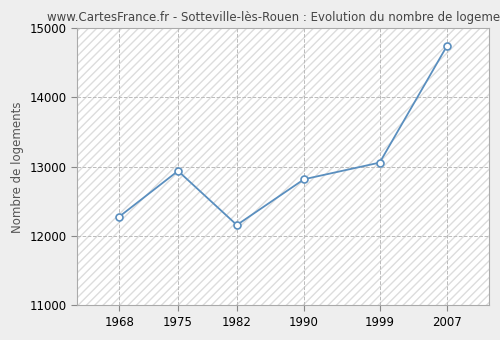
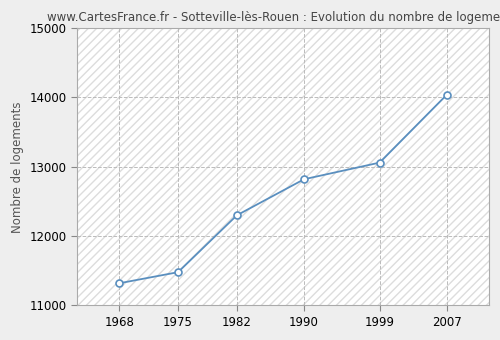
1968: 12280 -> 11320
1975: 12940 -> 11480
1982: 12160 -> 12300
2007: 14740 -> 14040
